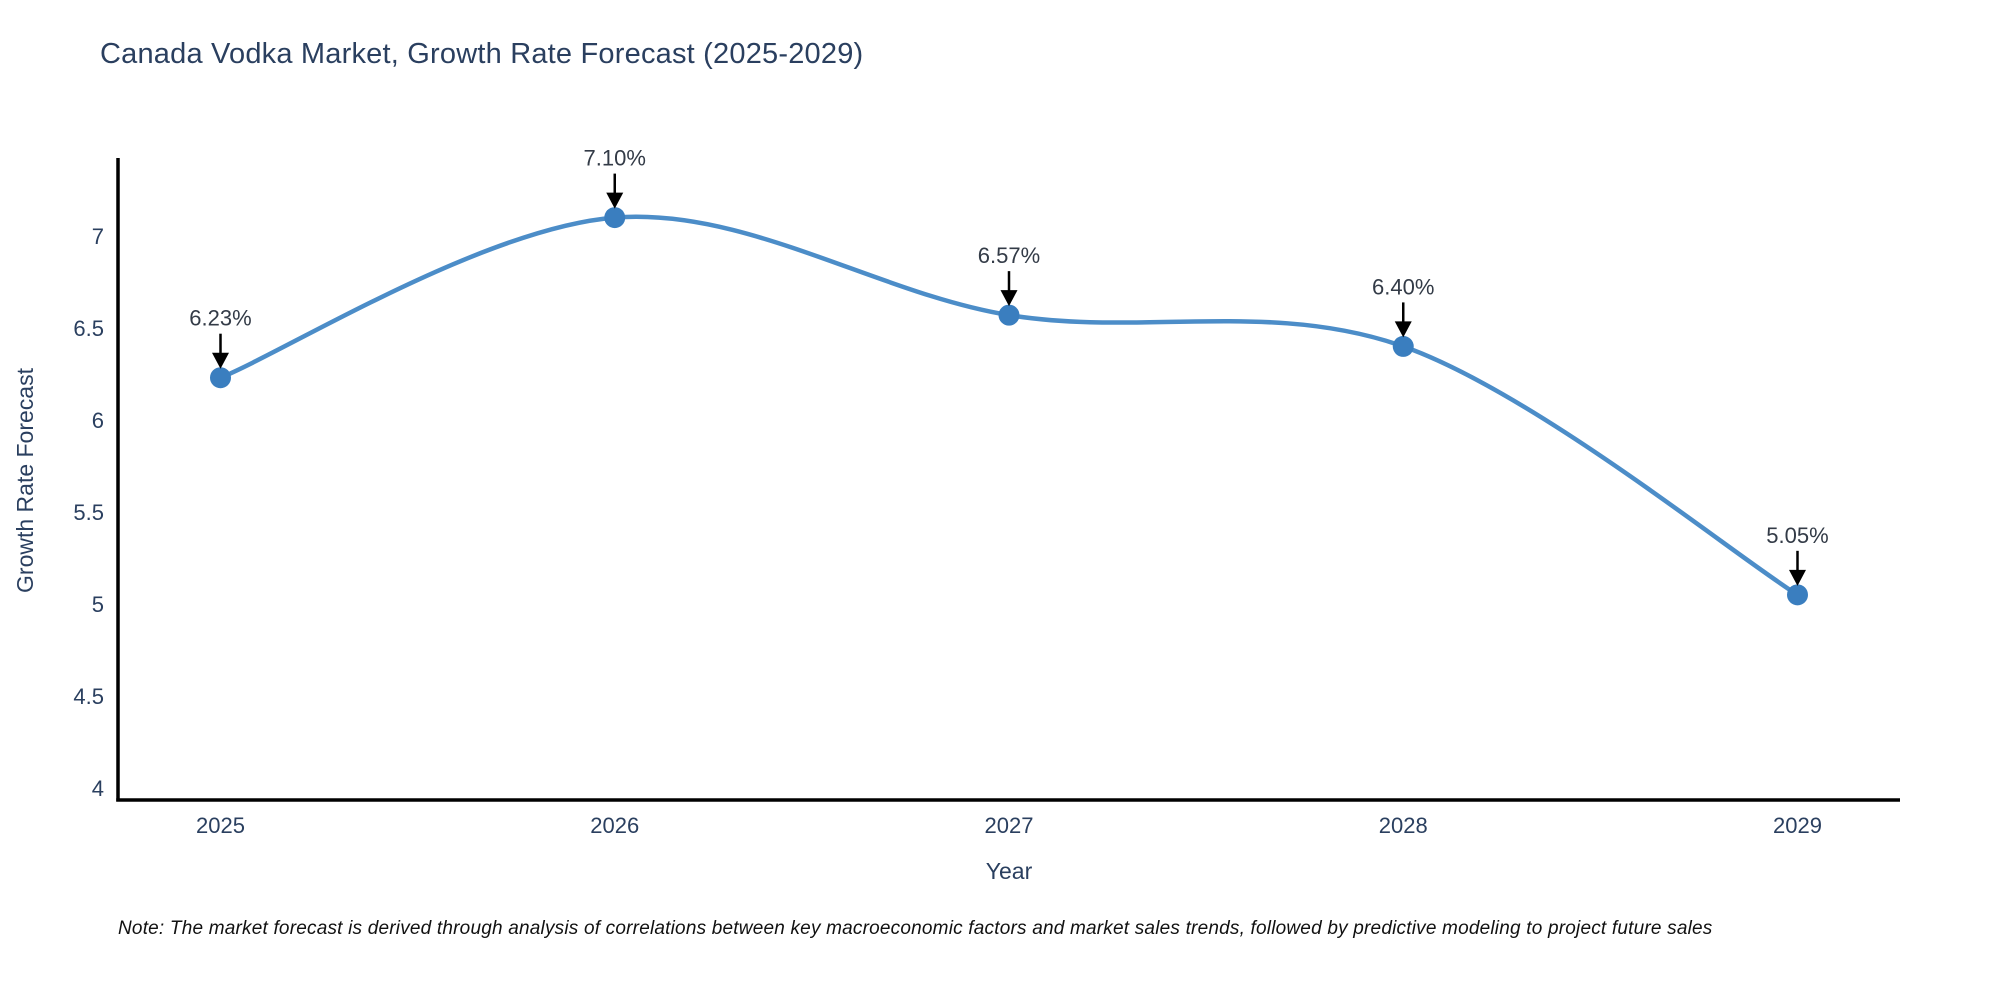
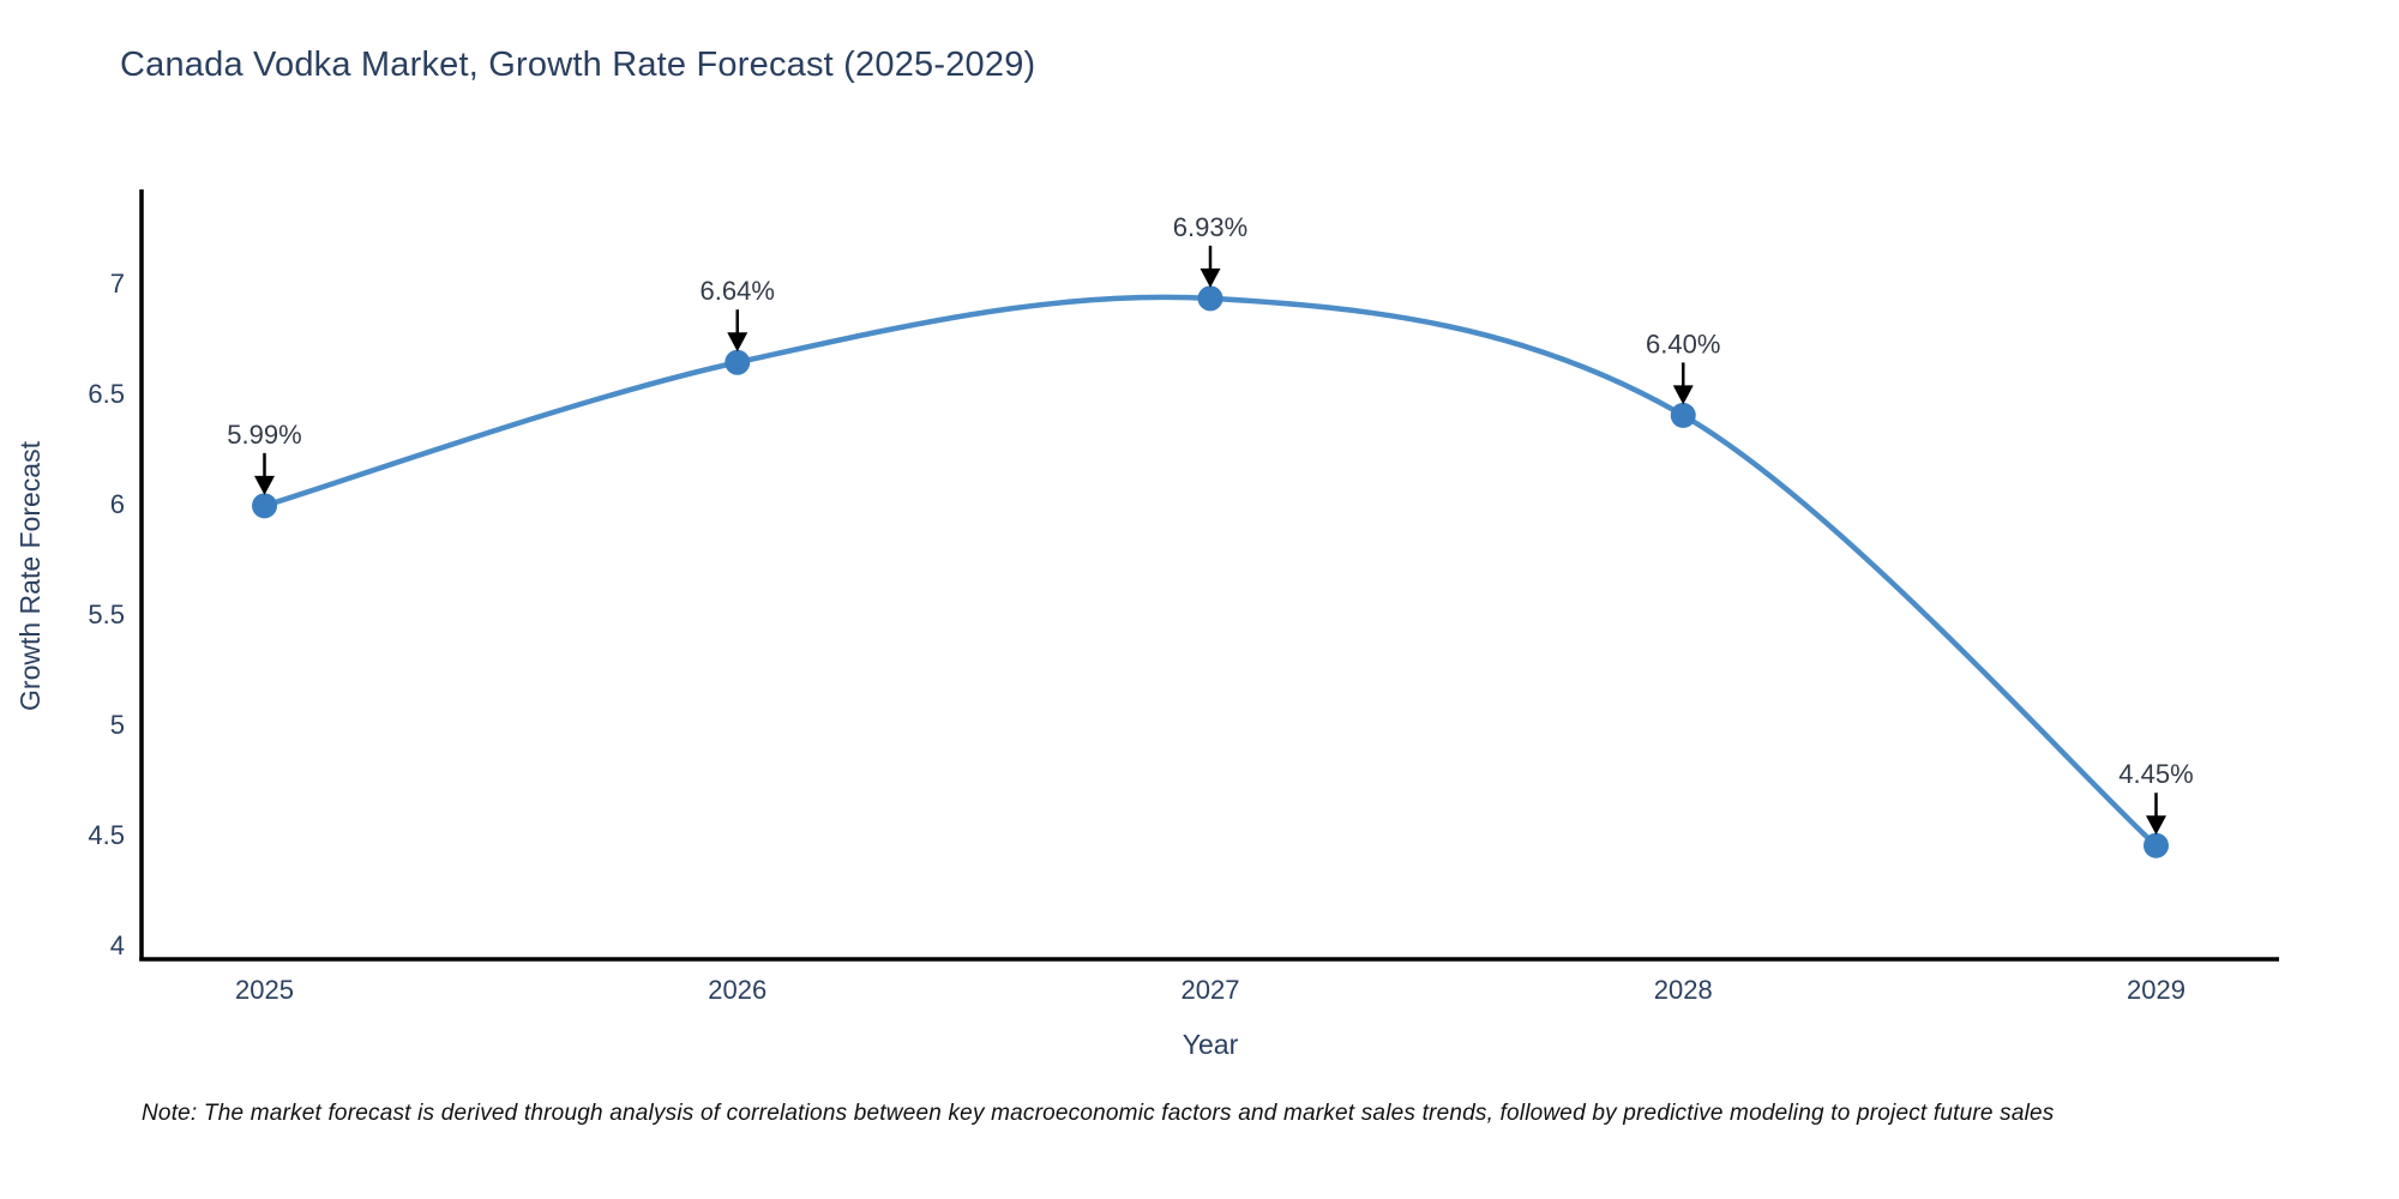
2025: 6.23% -> 5.99%
2026: 7.10% -> 6.64%
2027: 6.57% -> 6.93%
2029: 5.05% -> 4.45%
